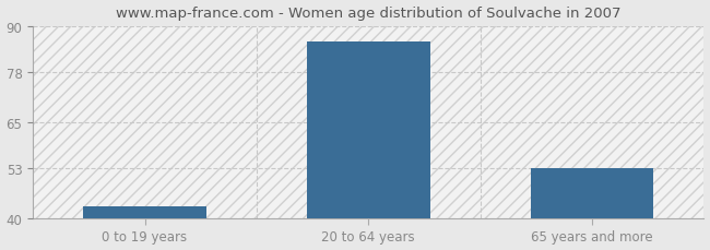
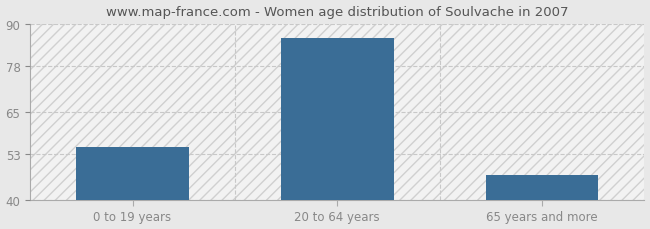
0 to 19 years: 43 -> 55
65 years and more: 53 -> 47
